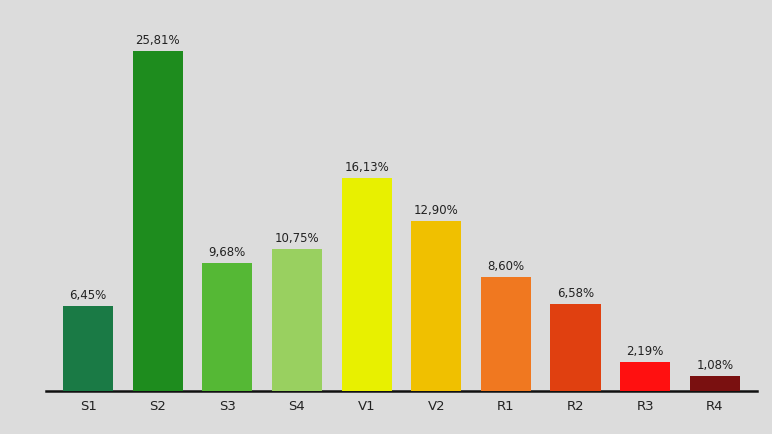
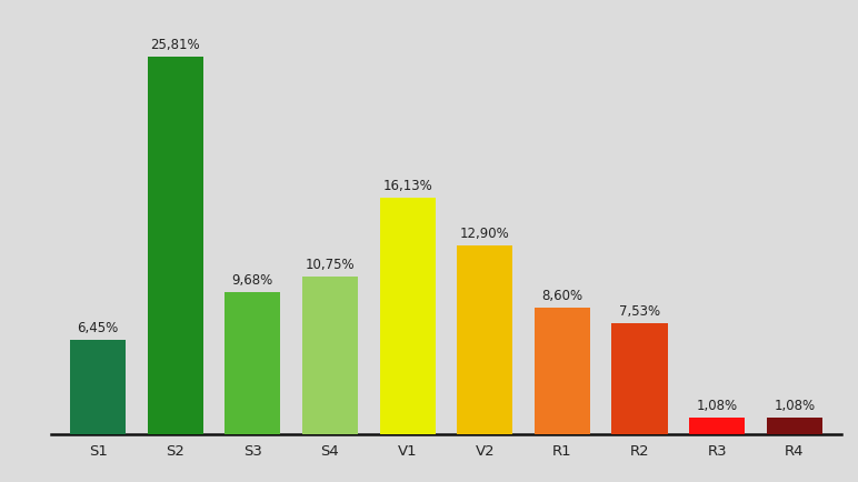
R2: 6,58% -> 7,53%
R3: 2,19% -> 1,08%
